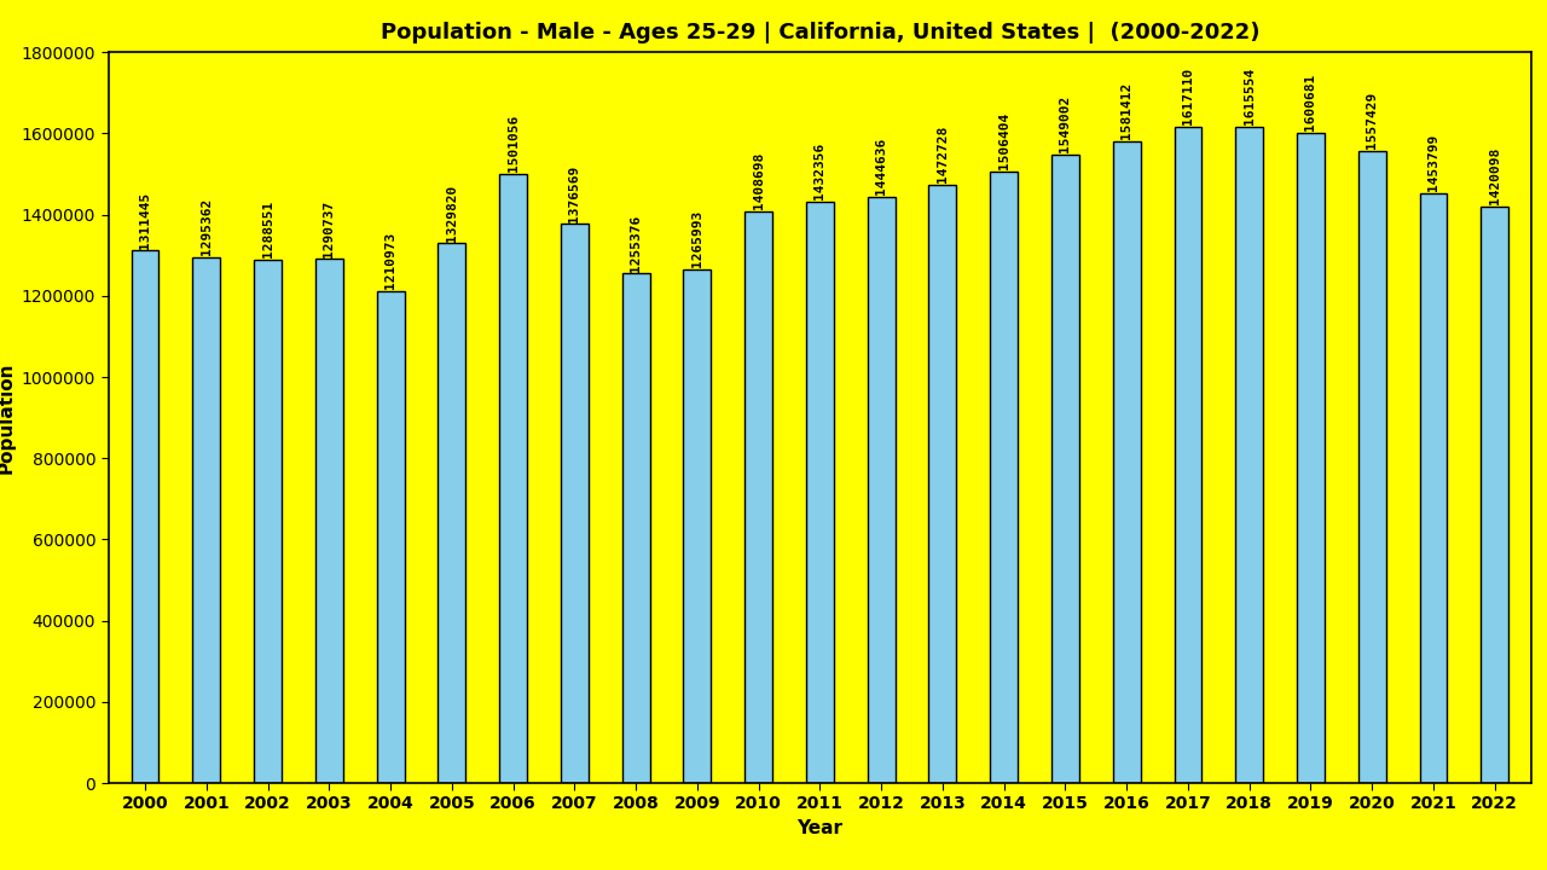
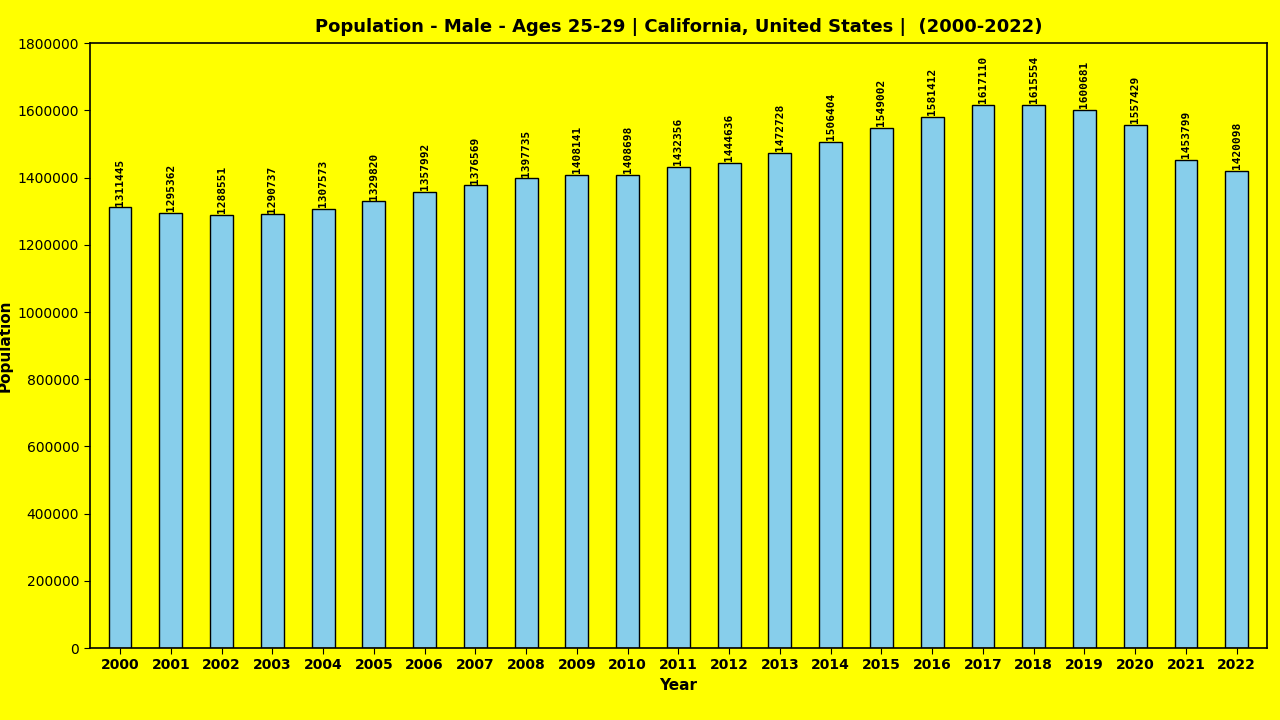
2004: 1210973 -> 1307573
2006: 1501056 -> 1357992
2008: 1255376 -> 1397735
2009: 1265993 -> 1408141
